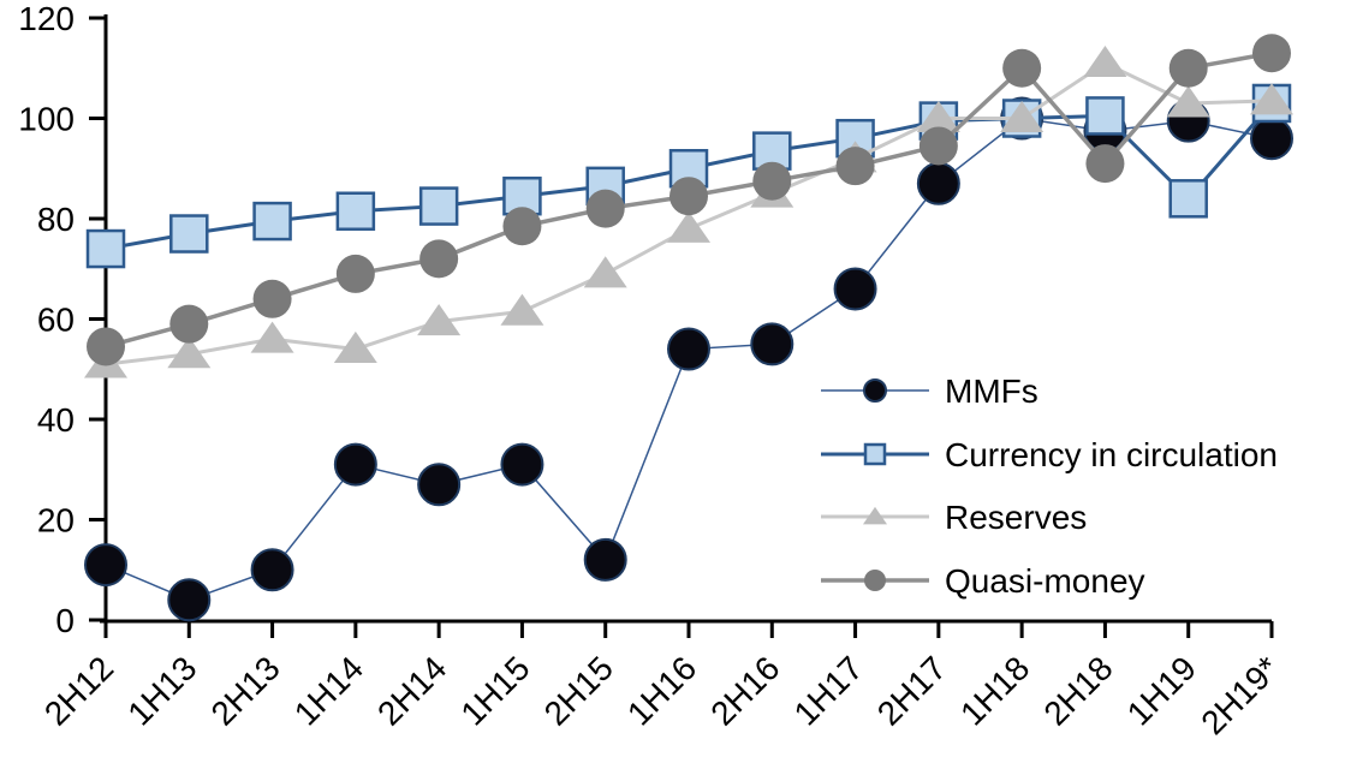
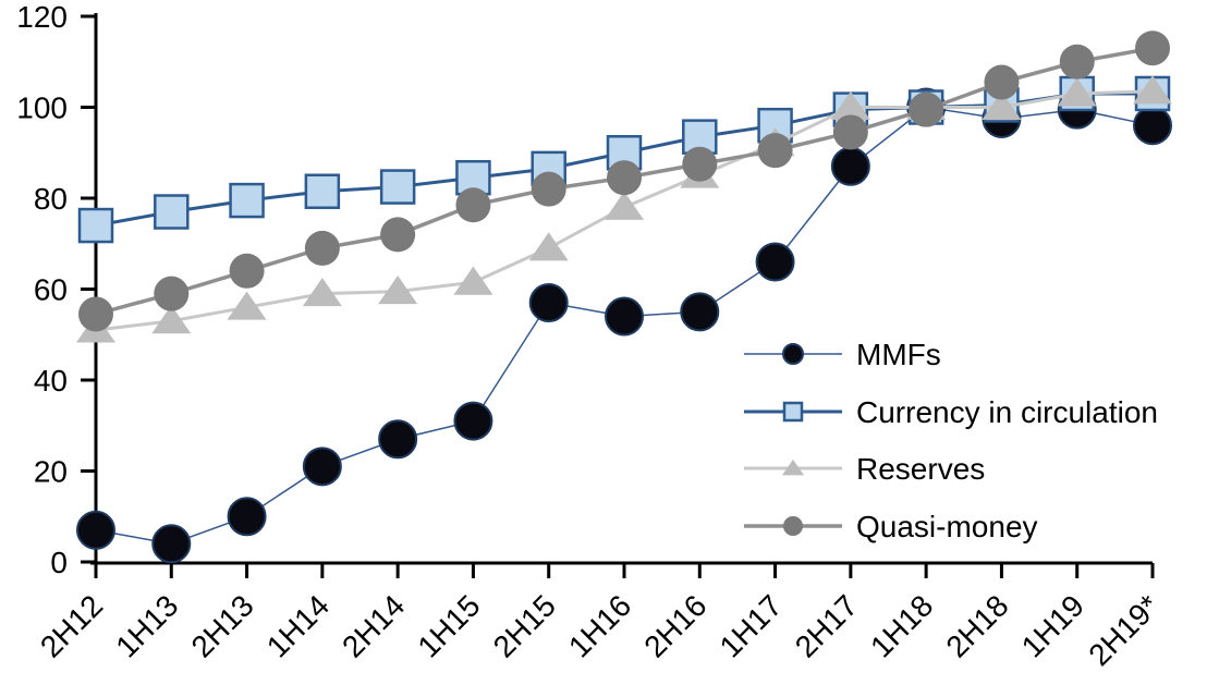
MMFs/2H12: 11 -> 7
MMFs/1H14: 31 -> 21
Reserves/1H14: 54 -> 59
MMFs/2H15: 12 -> 57
Quasi-money/1H18: 110 -> 100
Reserves/2H18: 111 -> 100
Quasi-money/2H18: 91 -> 106
Currency in circulation/1H19: 84 -> 103
